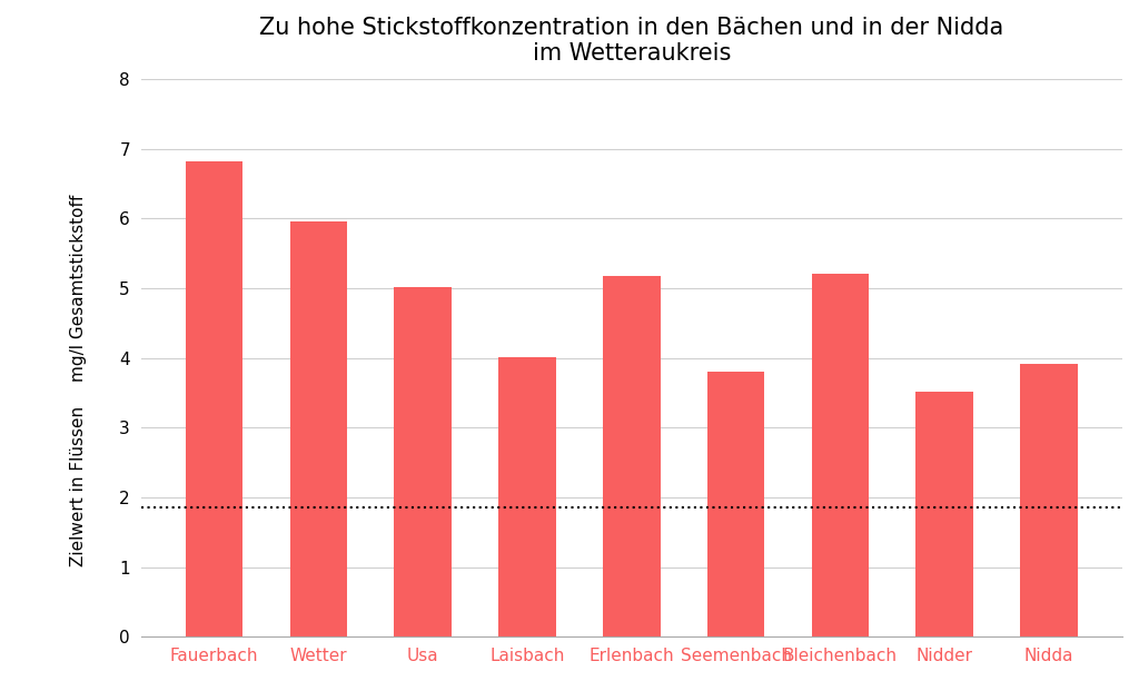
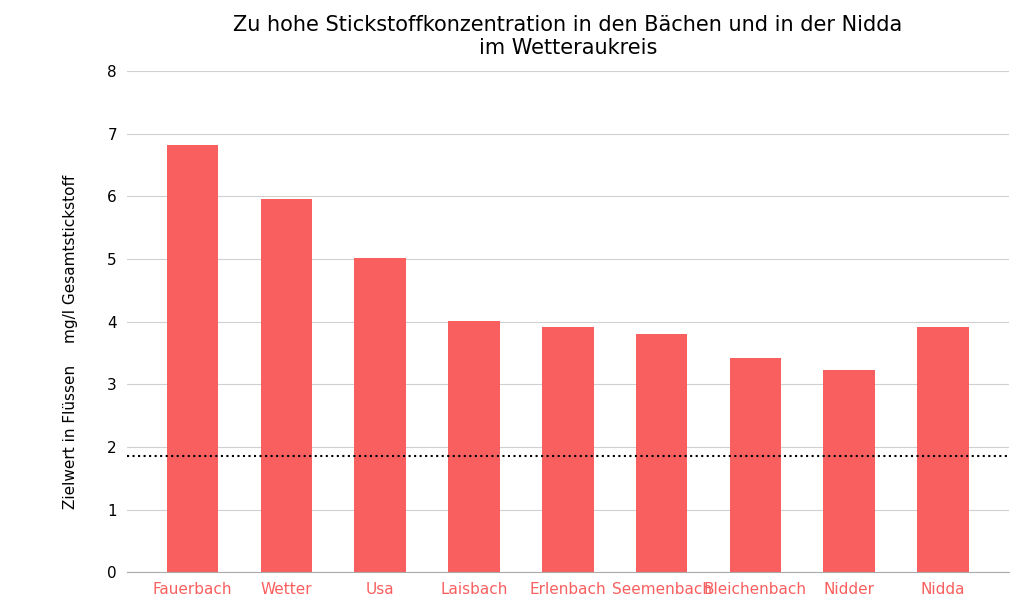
Erlenbach: 5.18 -> 3.92
Bleichenbach: 5.20 -> 3.42
Nidder: 3.52 -> 3.22
